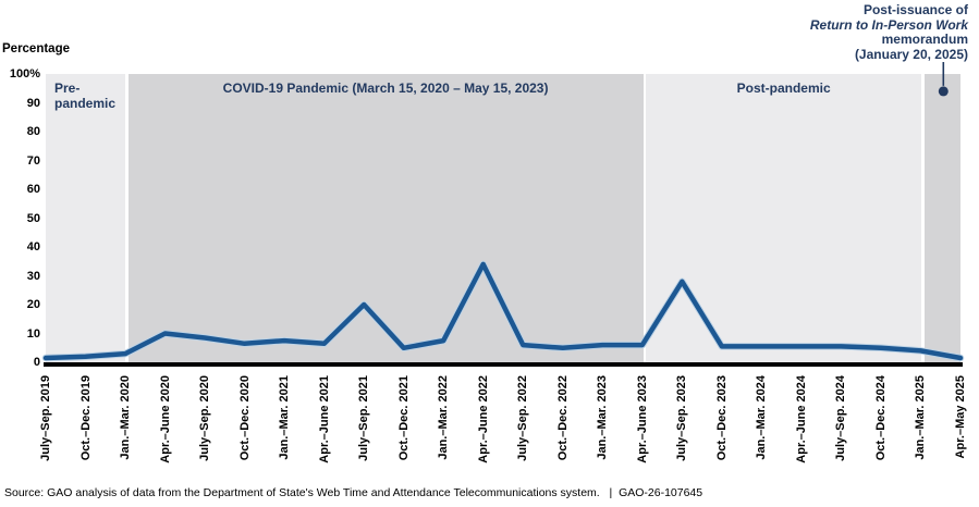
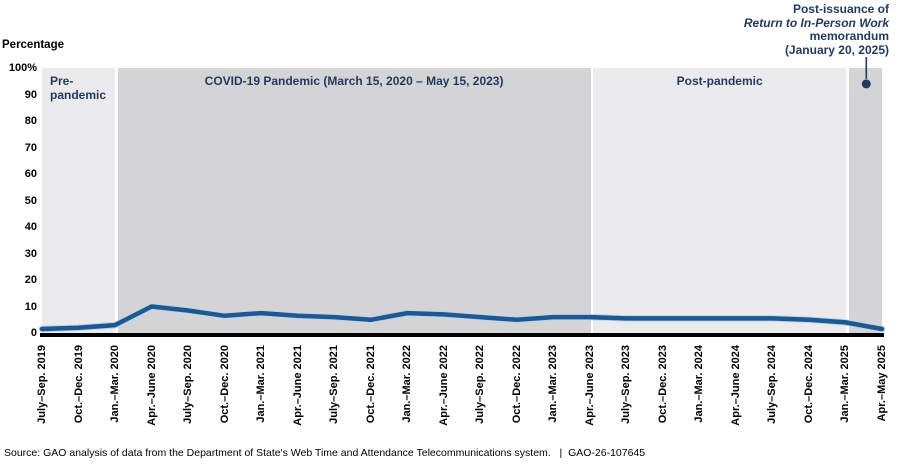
July–Sep. 2021: 20% -> 6%
Apr.–June 2022: 34% -> 7%
July–Sep. 2023: 28% -> 6%
